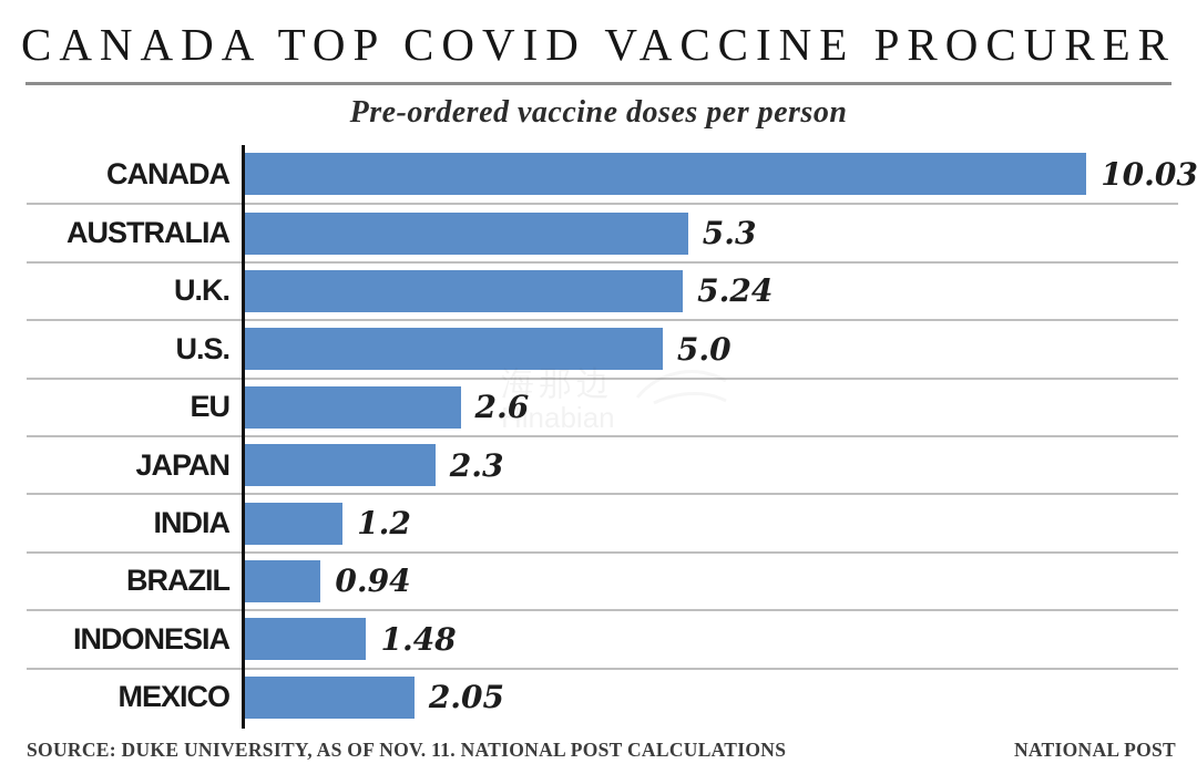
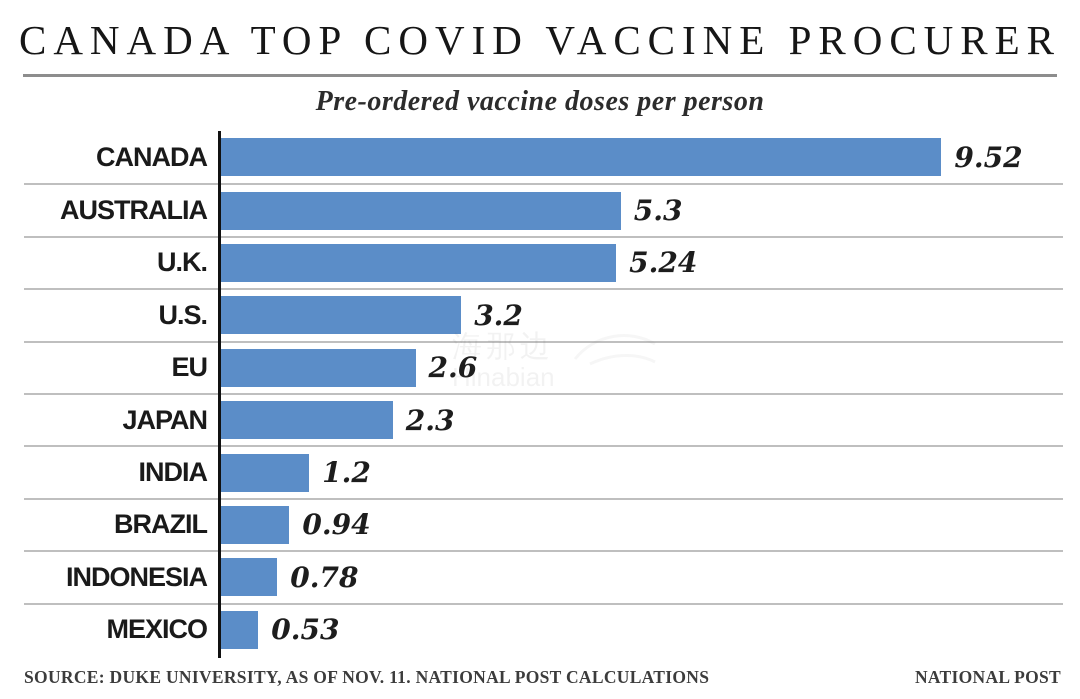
CANADA: 10.03 -> 9.52
U.S.: 5.0 -> 3.2
INDONESIA: 1.48 -> 0.78
MEXICO: 2.05 -> 0.53
